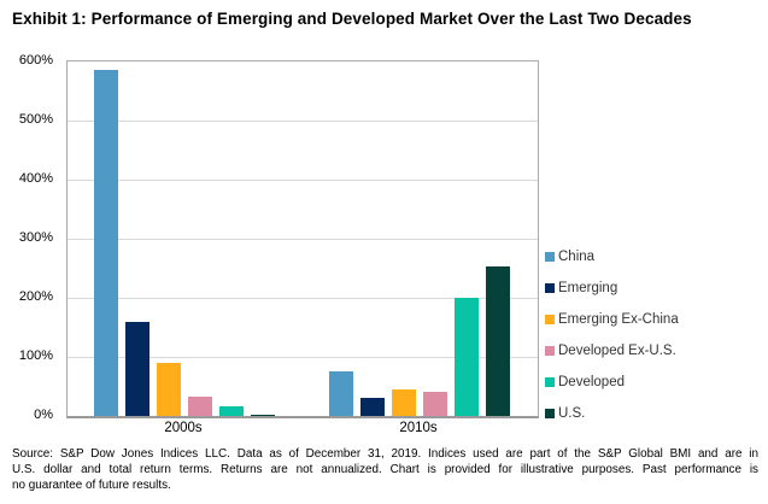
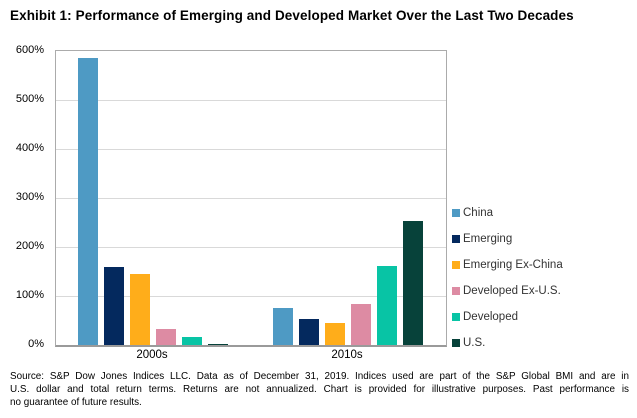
Emerging Ex-China/2000s: 90% -> 140%
Emerging/2010s: 30% -> 50%
Developed Ex-U.S./2010s: 40% -> 80%
Developed/2010s: 200% -> 160%
